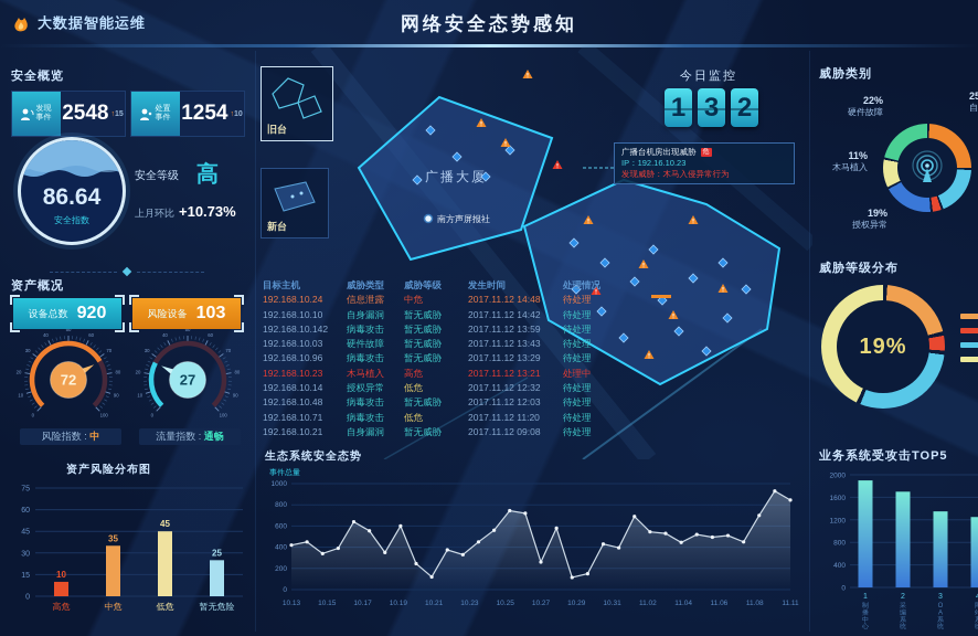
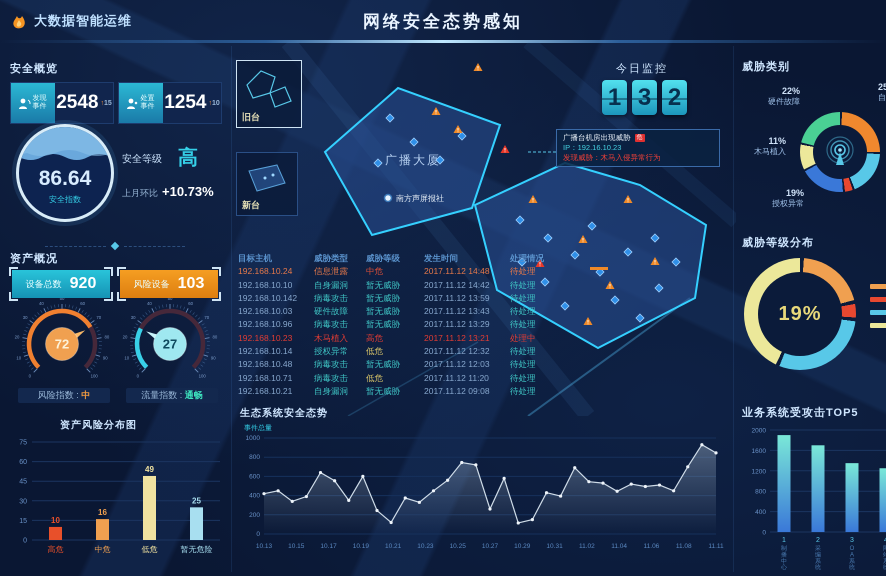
资产风险分布图/中危: 35 -> 16
资产风险分布图/低危: 45 -> 49
